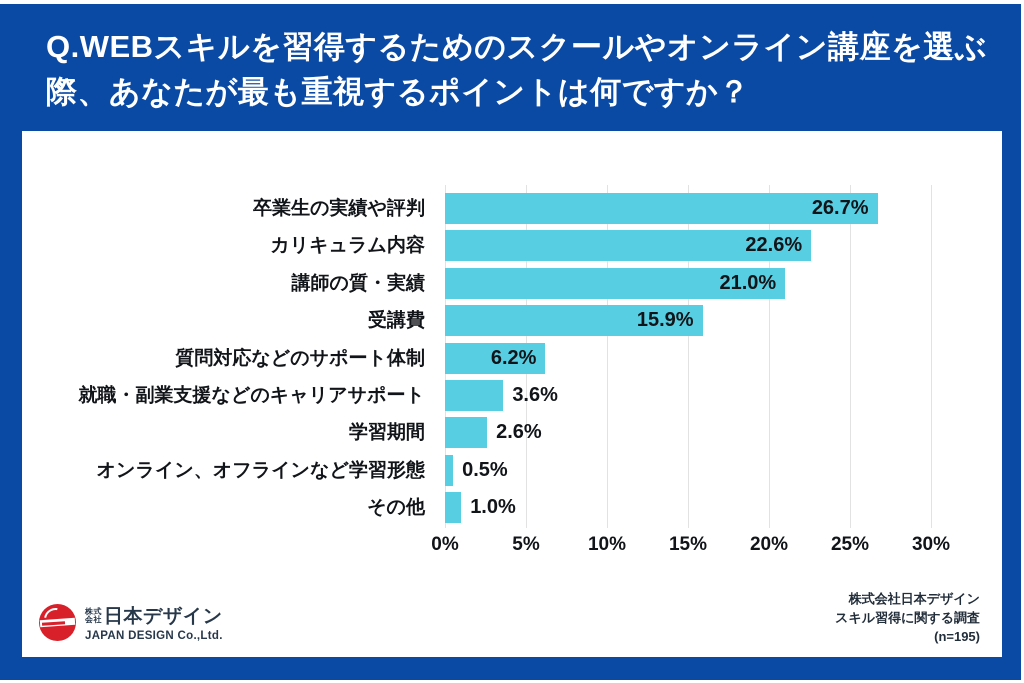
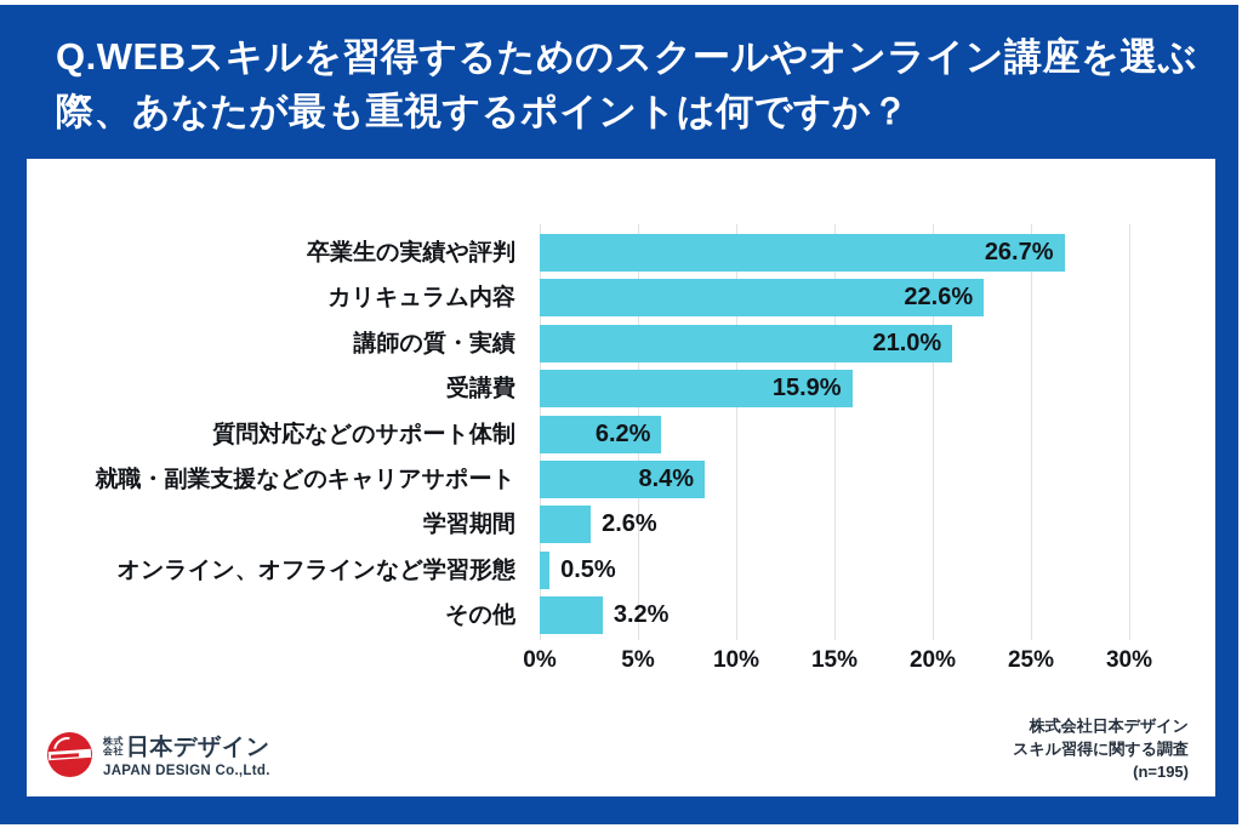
就職・副業支援などのキャリアサポート: 3.6% -> 8.4%
その他: 1.0% -> 3.2%
